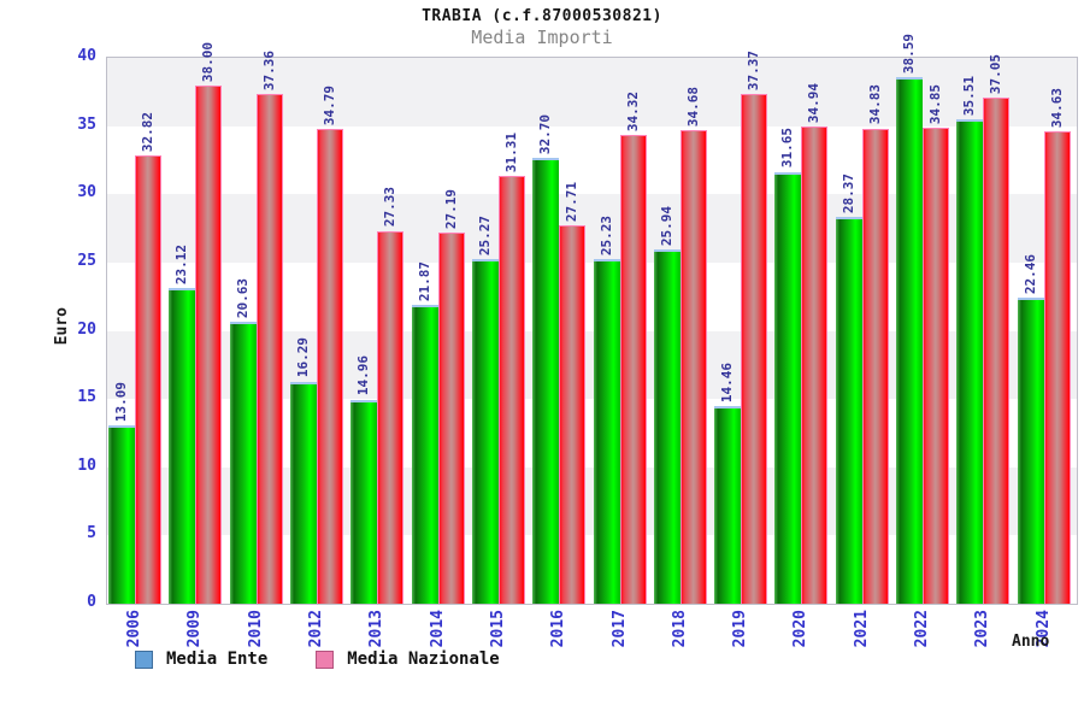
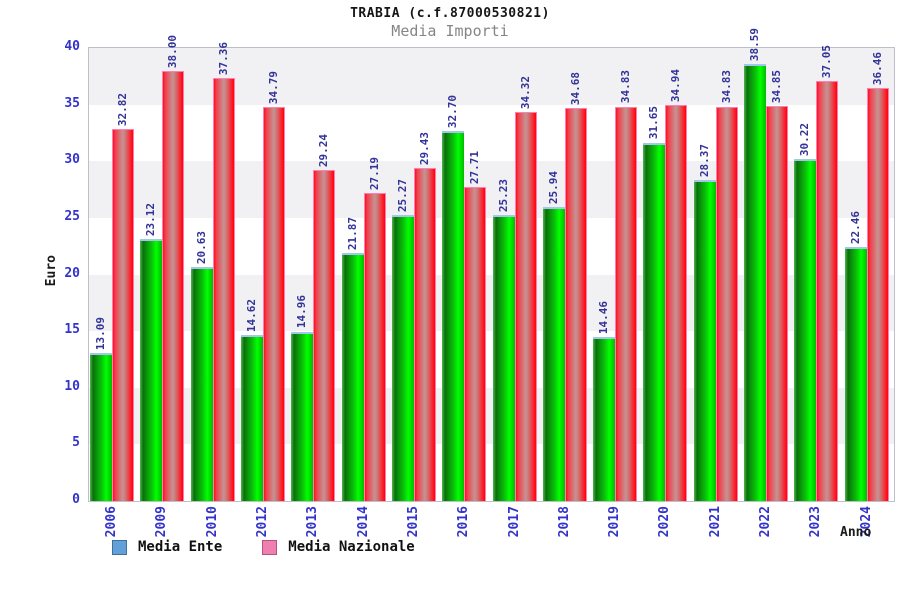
Media Ente/2012: 16.29 -> 14.62
Media Nazionale/2013: 27.33 -> 29.24
Media Nazionale/2015: 31.31 -> 29.43
Media Nazionale/2019: 37.37 -> 34.83
Media Ente/2023: 35.51 -> 30.22
Media Nazionale/2024: 34.63 -> 36.46
